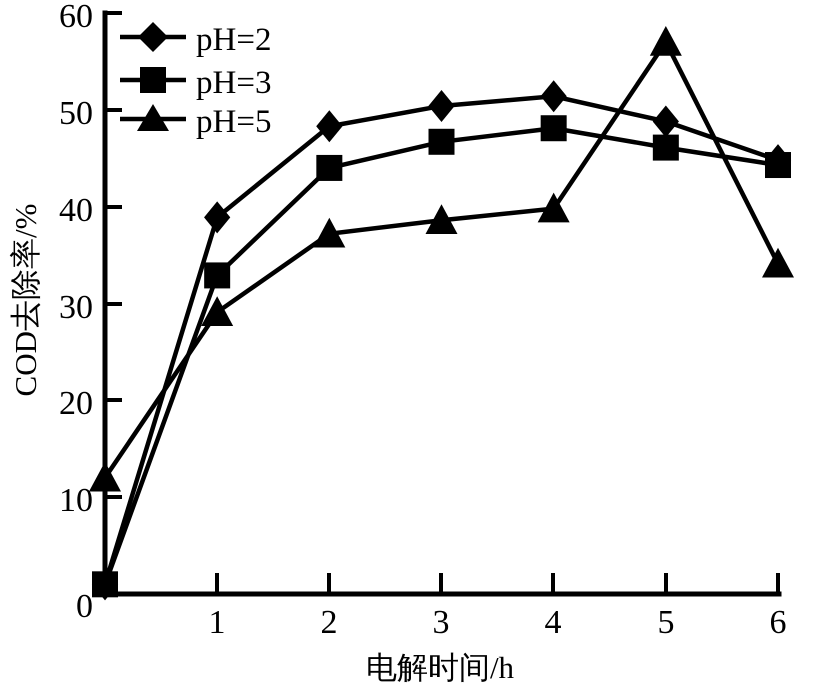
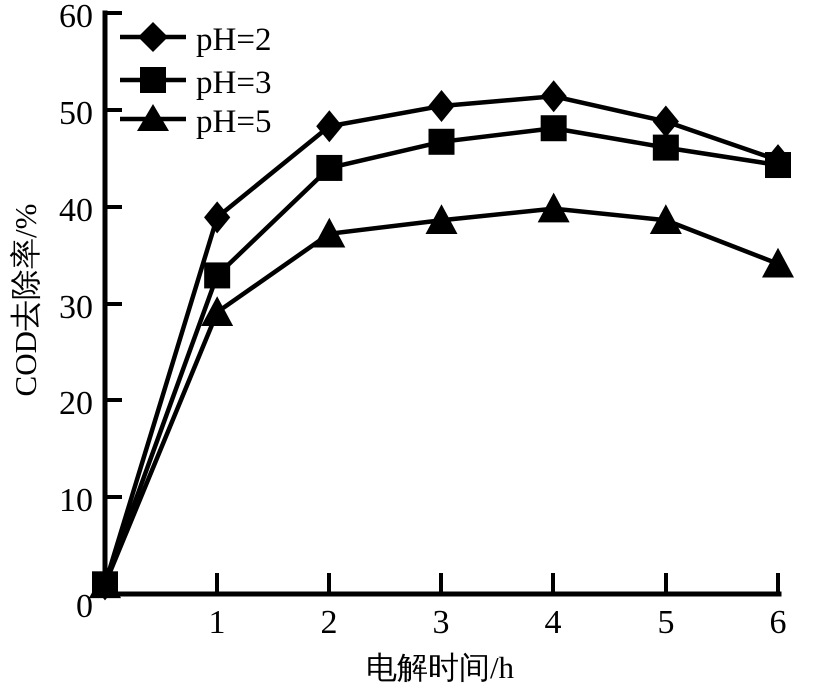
pH=5/0: 12 -> 1
pH=5/5: 57 -> 39
